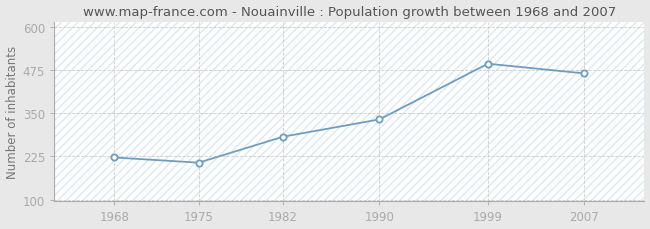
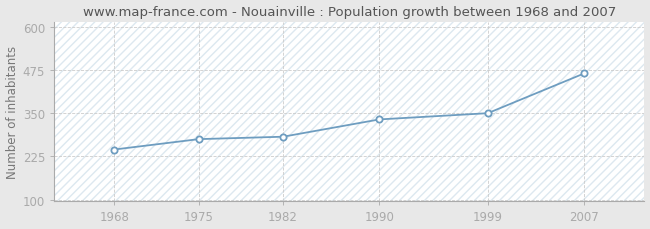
1968: 222 -> 245
1975: 207 -> 275
1999: 493 -> 350
